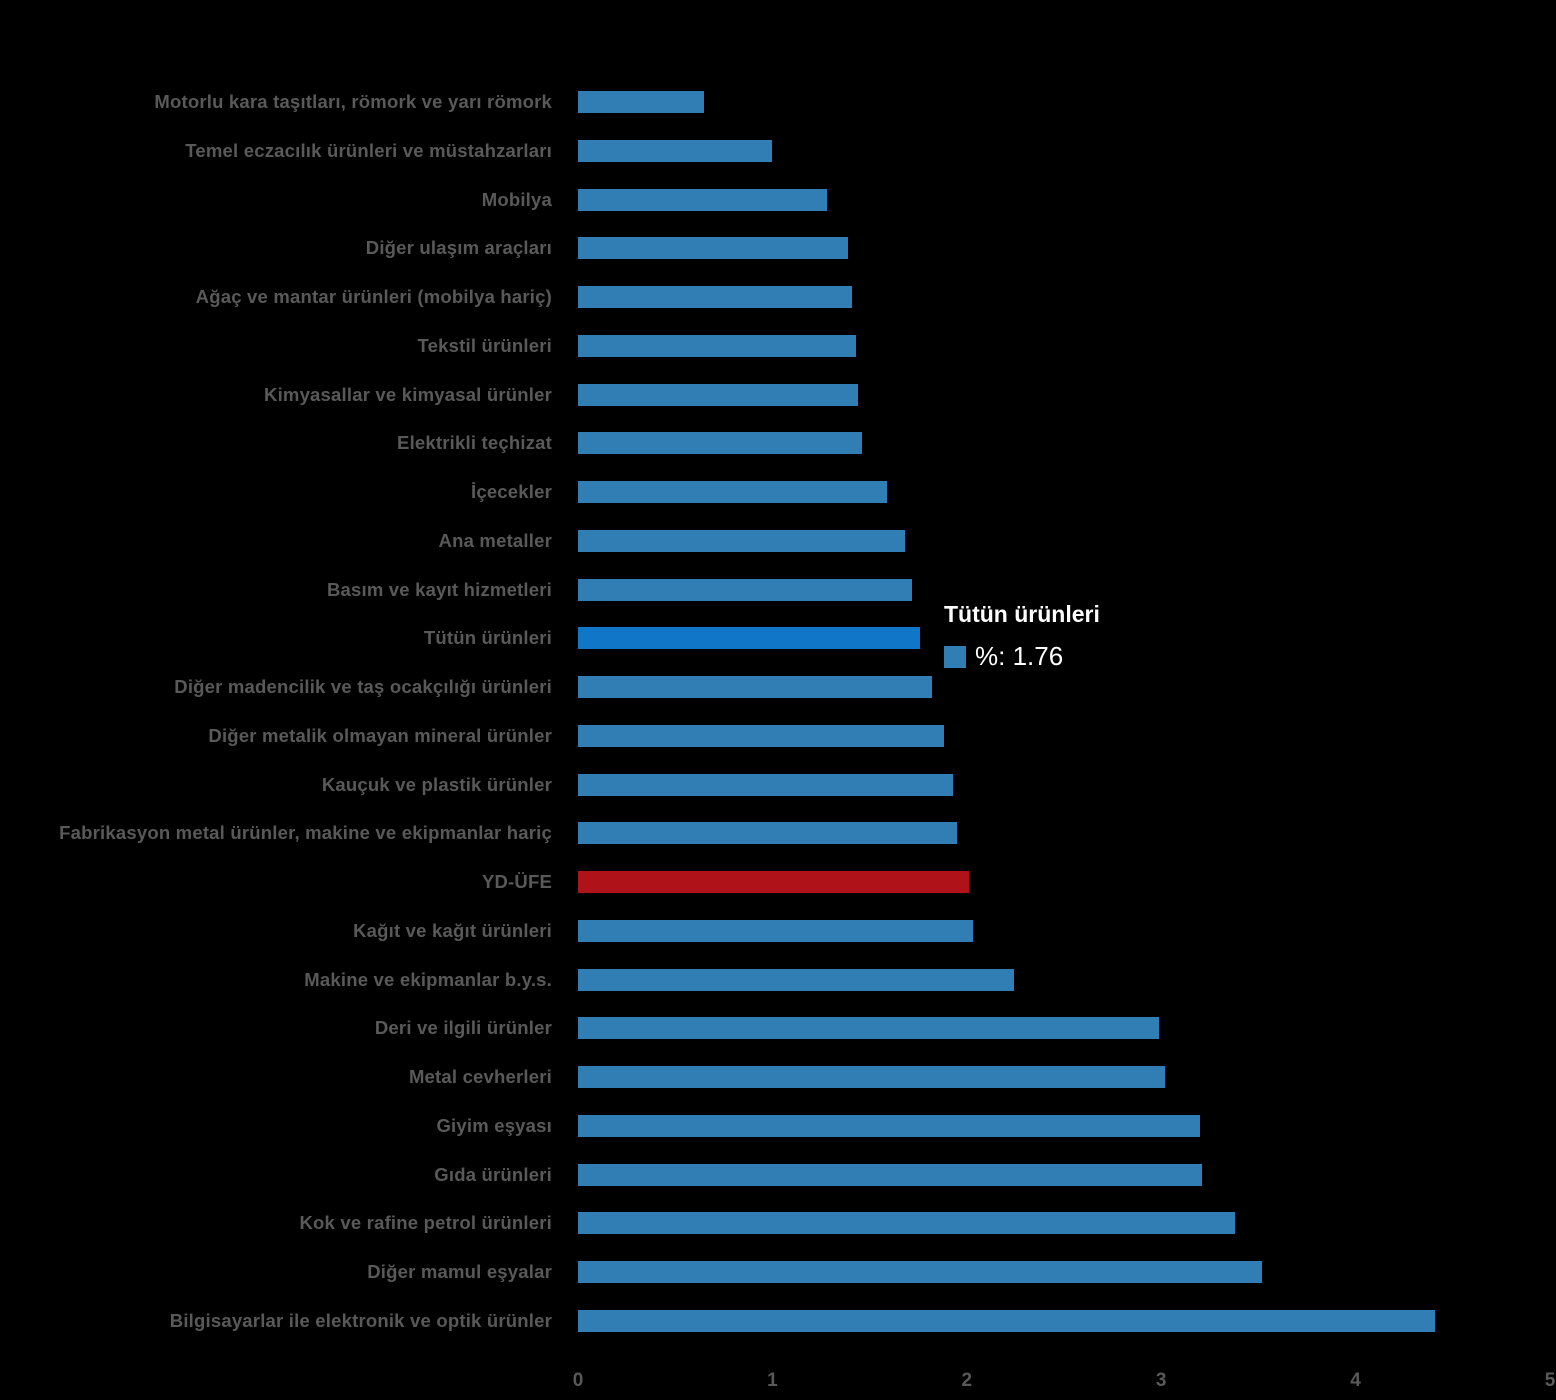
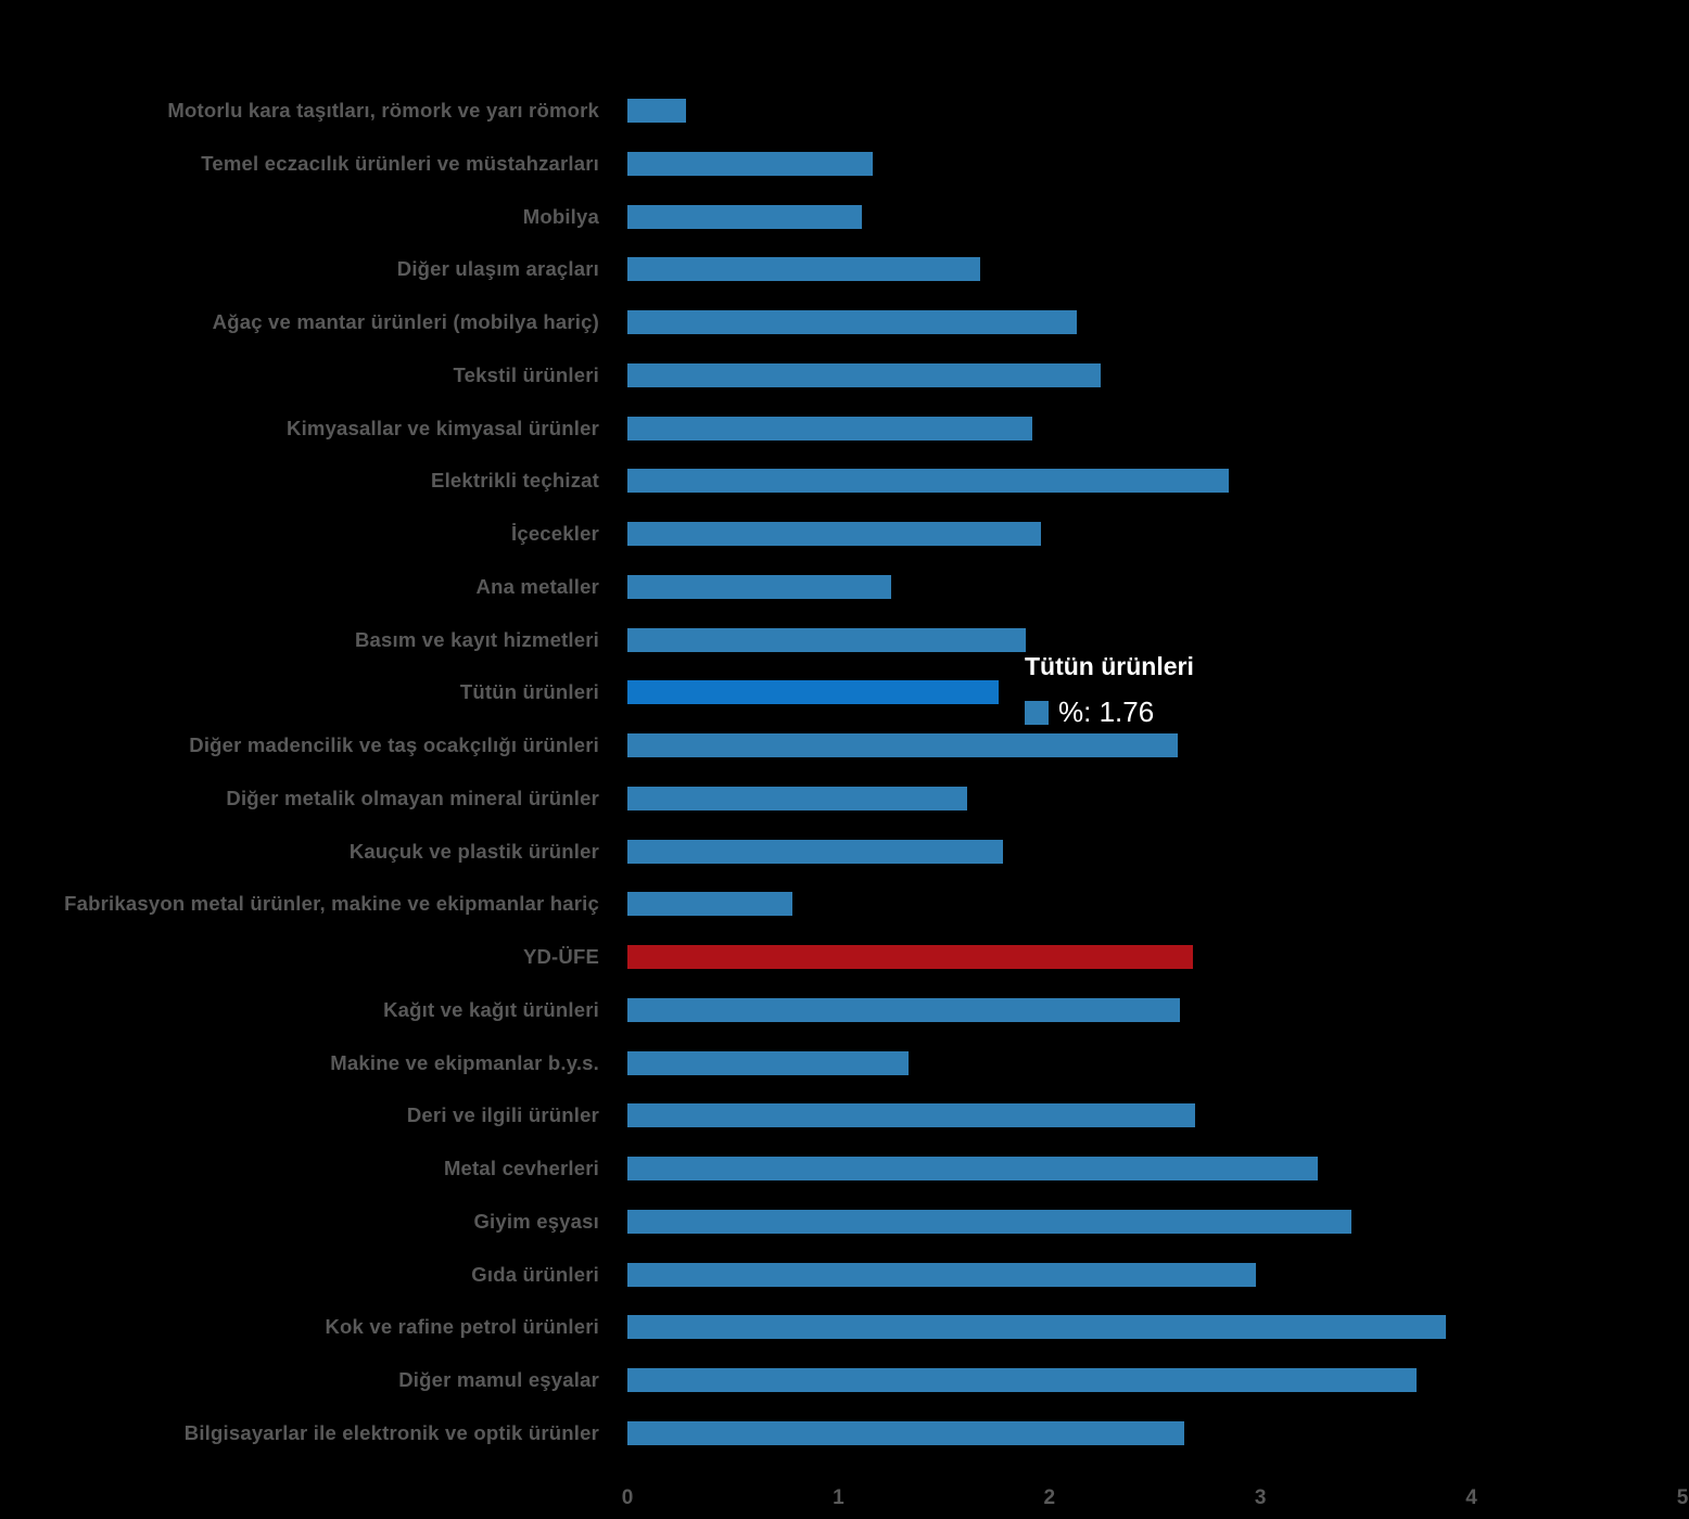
Motorlu kara taşıtları, römork ve yarı römork: 0.65 -> 0.28
Temel eczacılık ürünleri ve müstahzarları: 1.00 -> 1.16
Mobilya: 1.28 -> 1.11
Diğer ulaşım araçları: 1.39 -> 1.67
Ağaç ve mantar ürünleri (mobilya hariç): 1.41 -> 2.13
Tekstil ürünleri: 1.43 -> 2.24
Kimyasallar ve kimyasal ürünler: 1.44 -> 1.92
Elektrikli teçhizat: 1.46 -> 2.85
İçecekler: 1.59 -> 1.96
Ana metaller: 1.68 -> 1.25
Basım ve kayıt hizmetleri: 1.72 -> 1.89
Diğer madencilik ve taş ocakçılığı ürünleri: 1.82 -> 2.61
Diğer metalik olmayan mineral ürünler: 1.88 -> 1.61
Kauçuk ve plastik ürünler: 1.93 -> 1.78
Fabrikasyon metal ürünler, makine ve ekipmanlar hariç: 1.95 -> 0.78
YD-ÜFE: 2.01 -> 2.68
Kağıt ve kağıt ürünleri: 2.03 -> 2.62
Makine ve ekipmanlar b.y.s.: 2.24 -> 1.33
Deri ve ilgili ürünler: 2.99 -> 2.69
Metal cevherleri: 3.02 -> 3.27
Giyim eşyası: 3.20 -> 3.43
Gıda ürünleri: 3.21 -> 2.98
Kok ve rafine petrol ürünleri: 3.38 -> 3.88
Diğer mamul eşyalar: 3.52 -> 3.74
Bilgisayarlar ile elektronik ve optik ürünler: 4.41 -> 2.64
